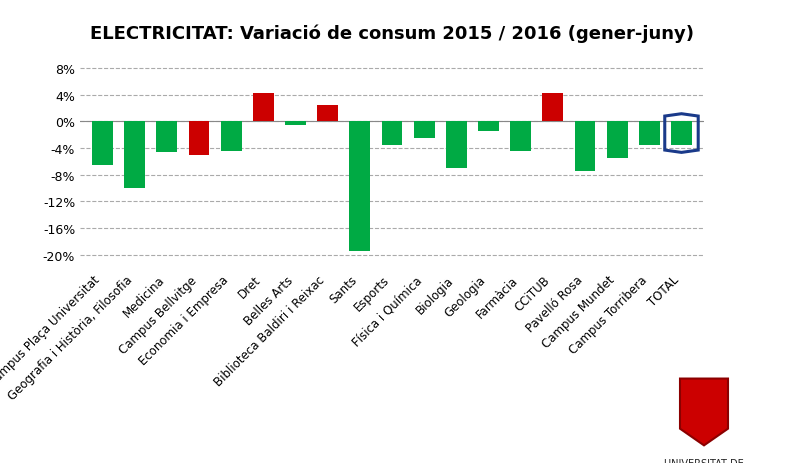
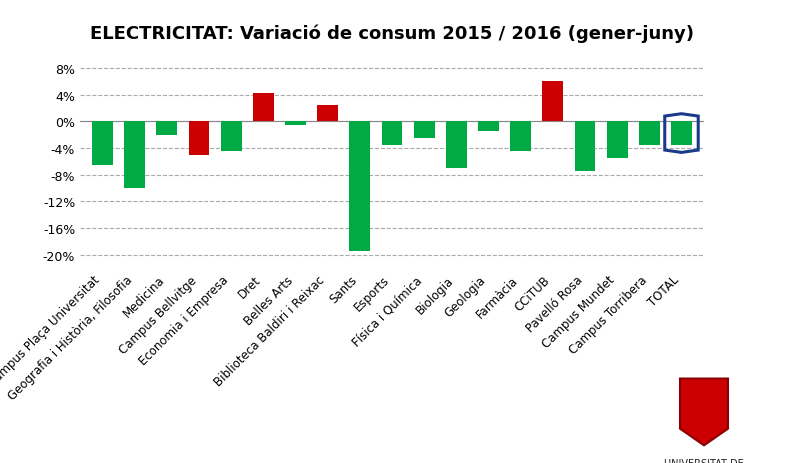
Medicina: -4.6% -> -2.0%
CCiTUB: 4.2% -> 6.0%
